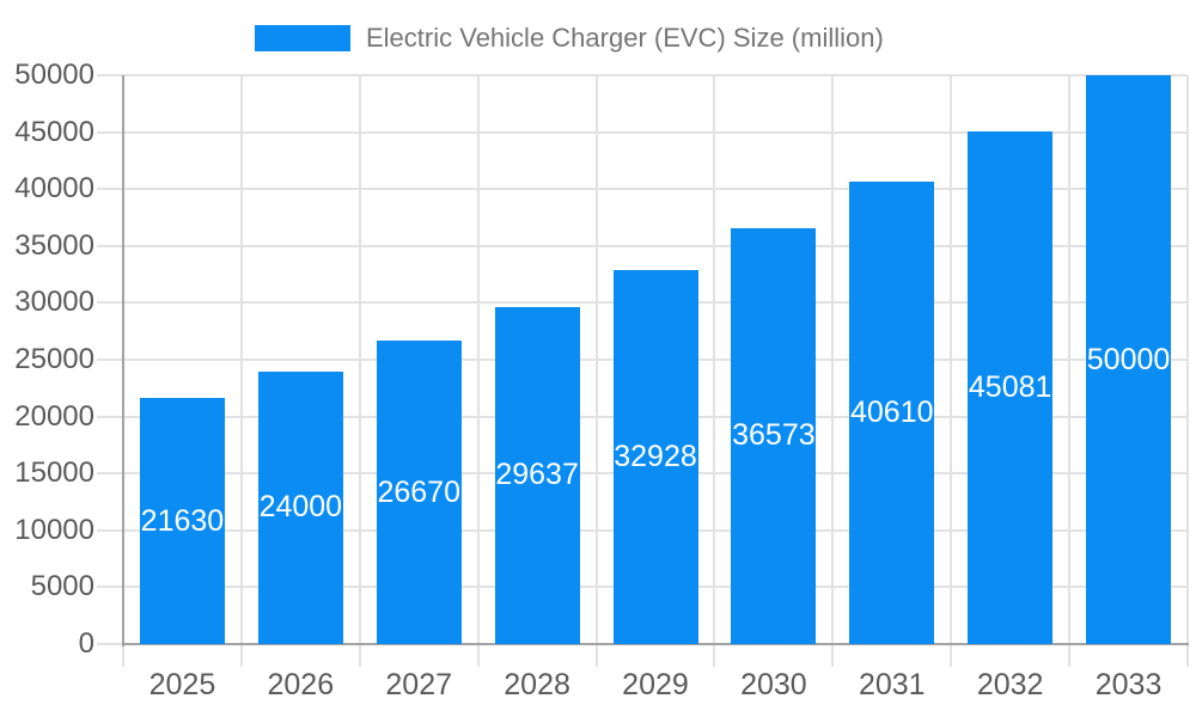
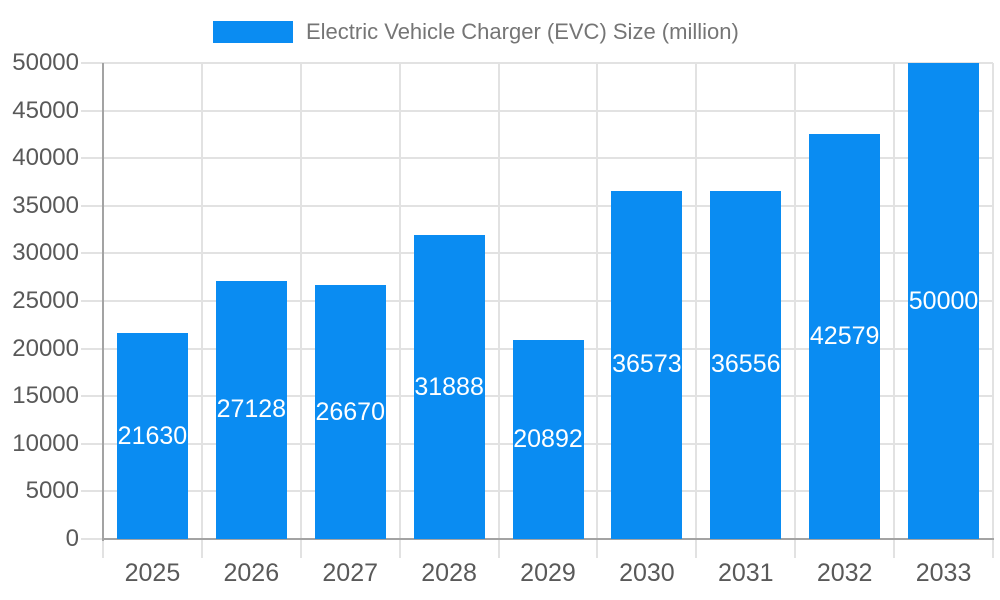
2026: 24000 -> 27128
2028: 29637 -> 31888
2029: 32928 -> 20892
2031: 40610 -> 36556
2032: 45081 -> 42579
